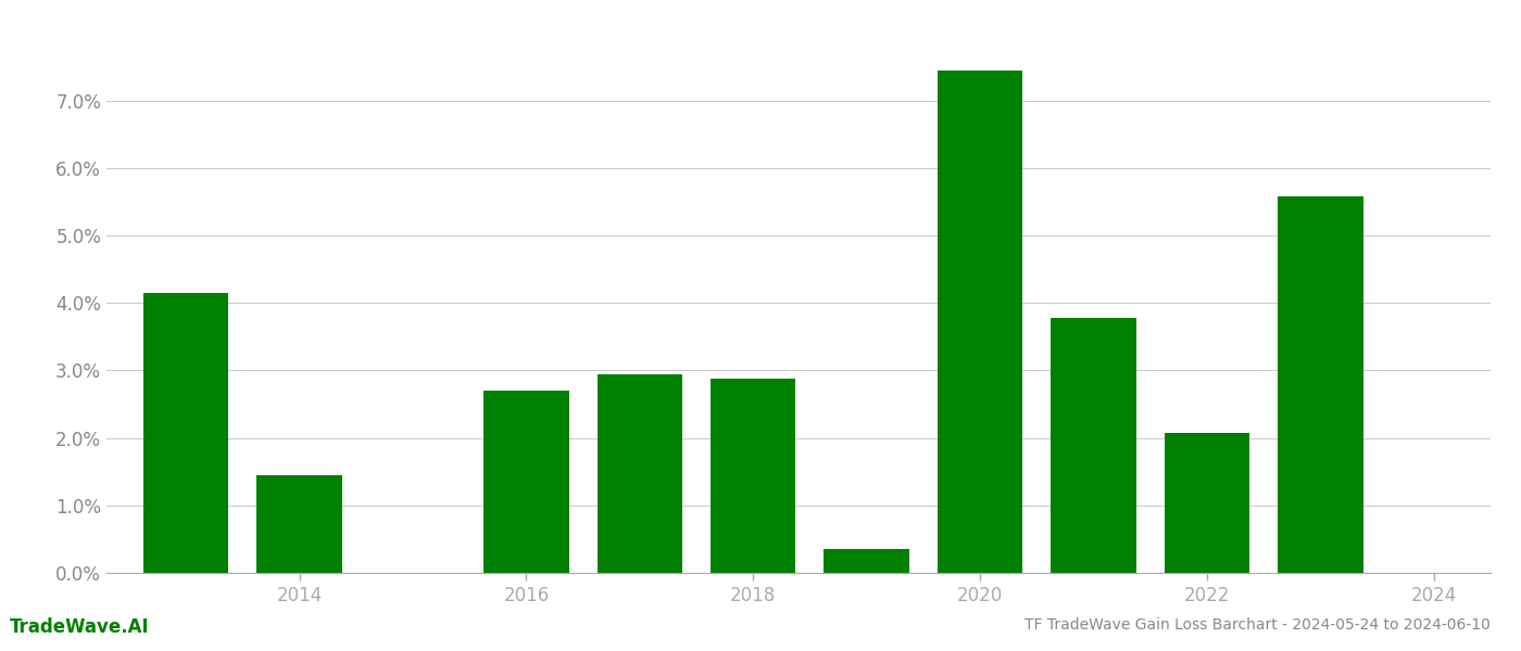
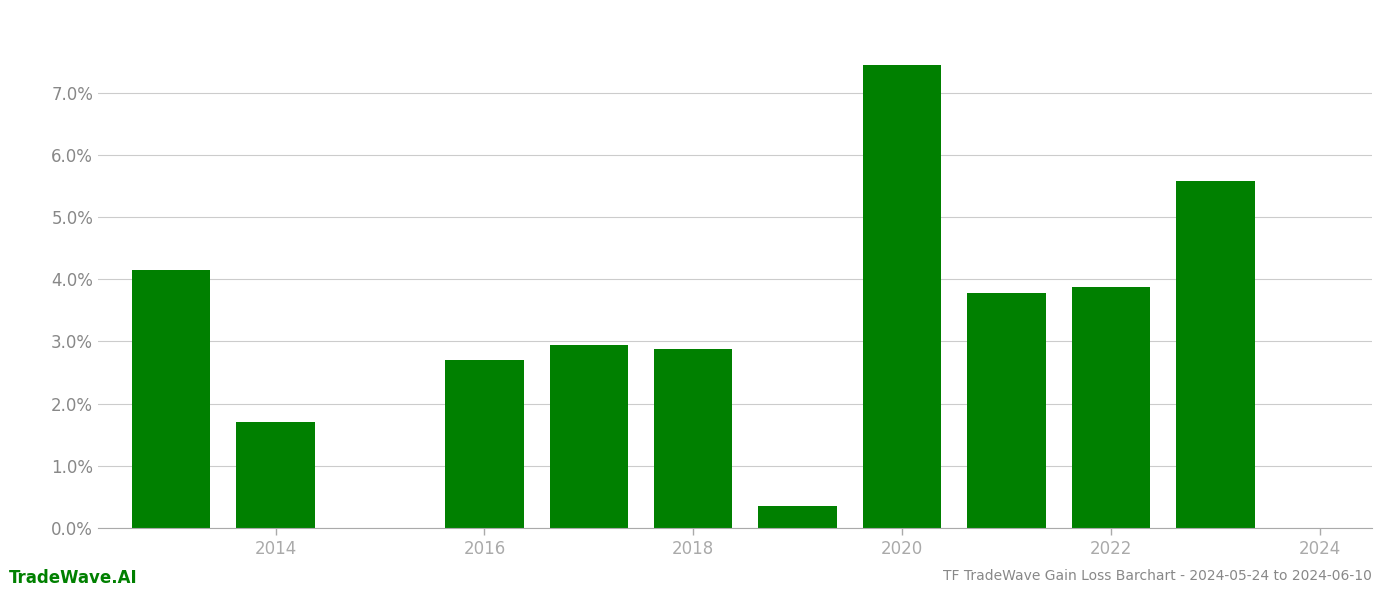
2014: 1.45% -> 1.70%
2022: 2.08% -> 3.88%
